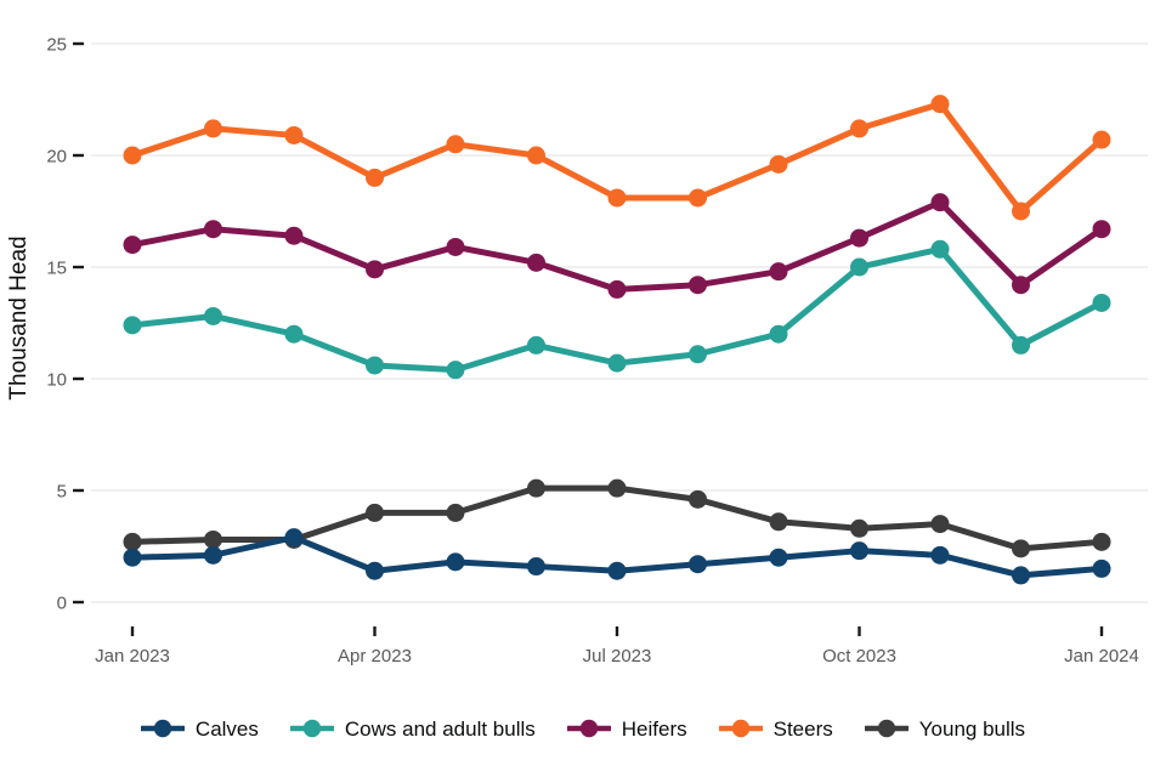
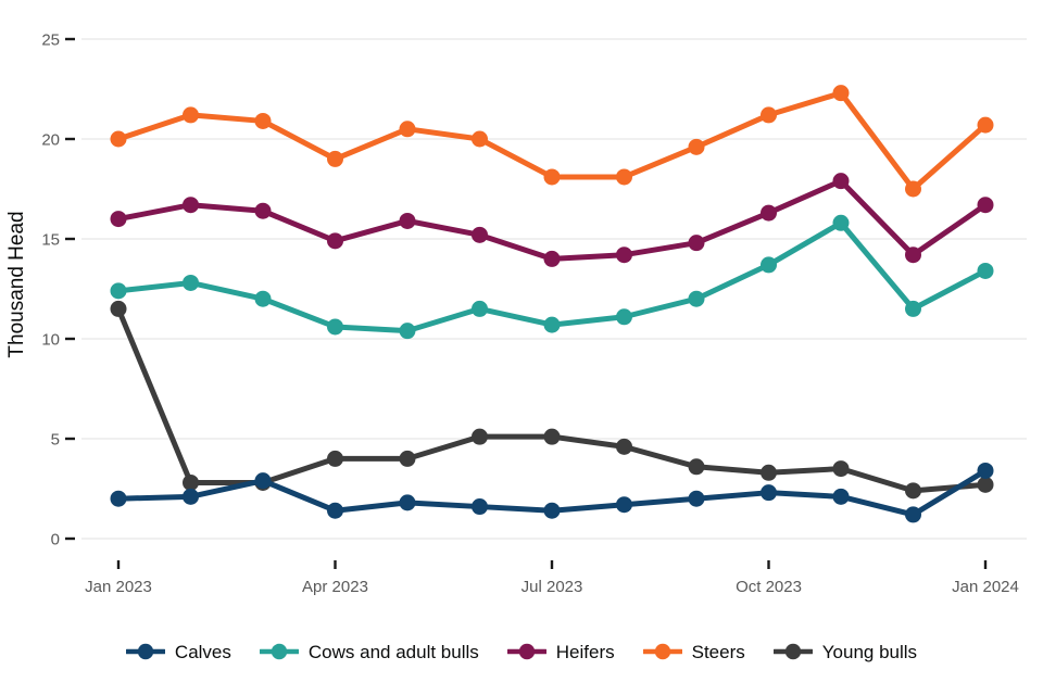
Young bulls/Jan 2023: 2.7 -> 11.5
Cows and adult bulls/Oct 2023: 15.0 -> 13.7
Calves/Jan 2024: 1.5 -> 3.4
